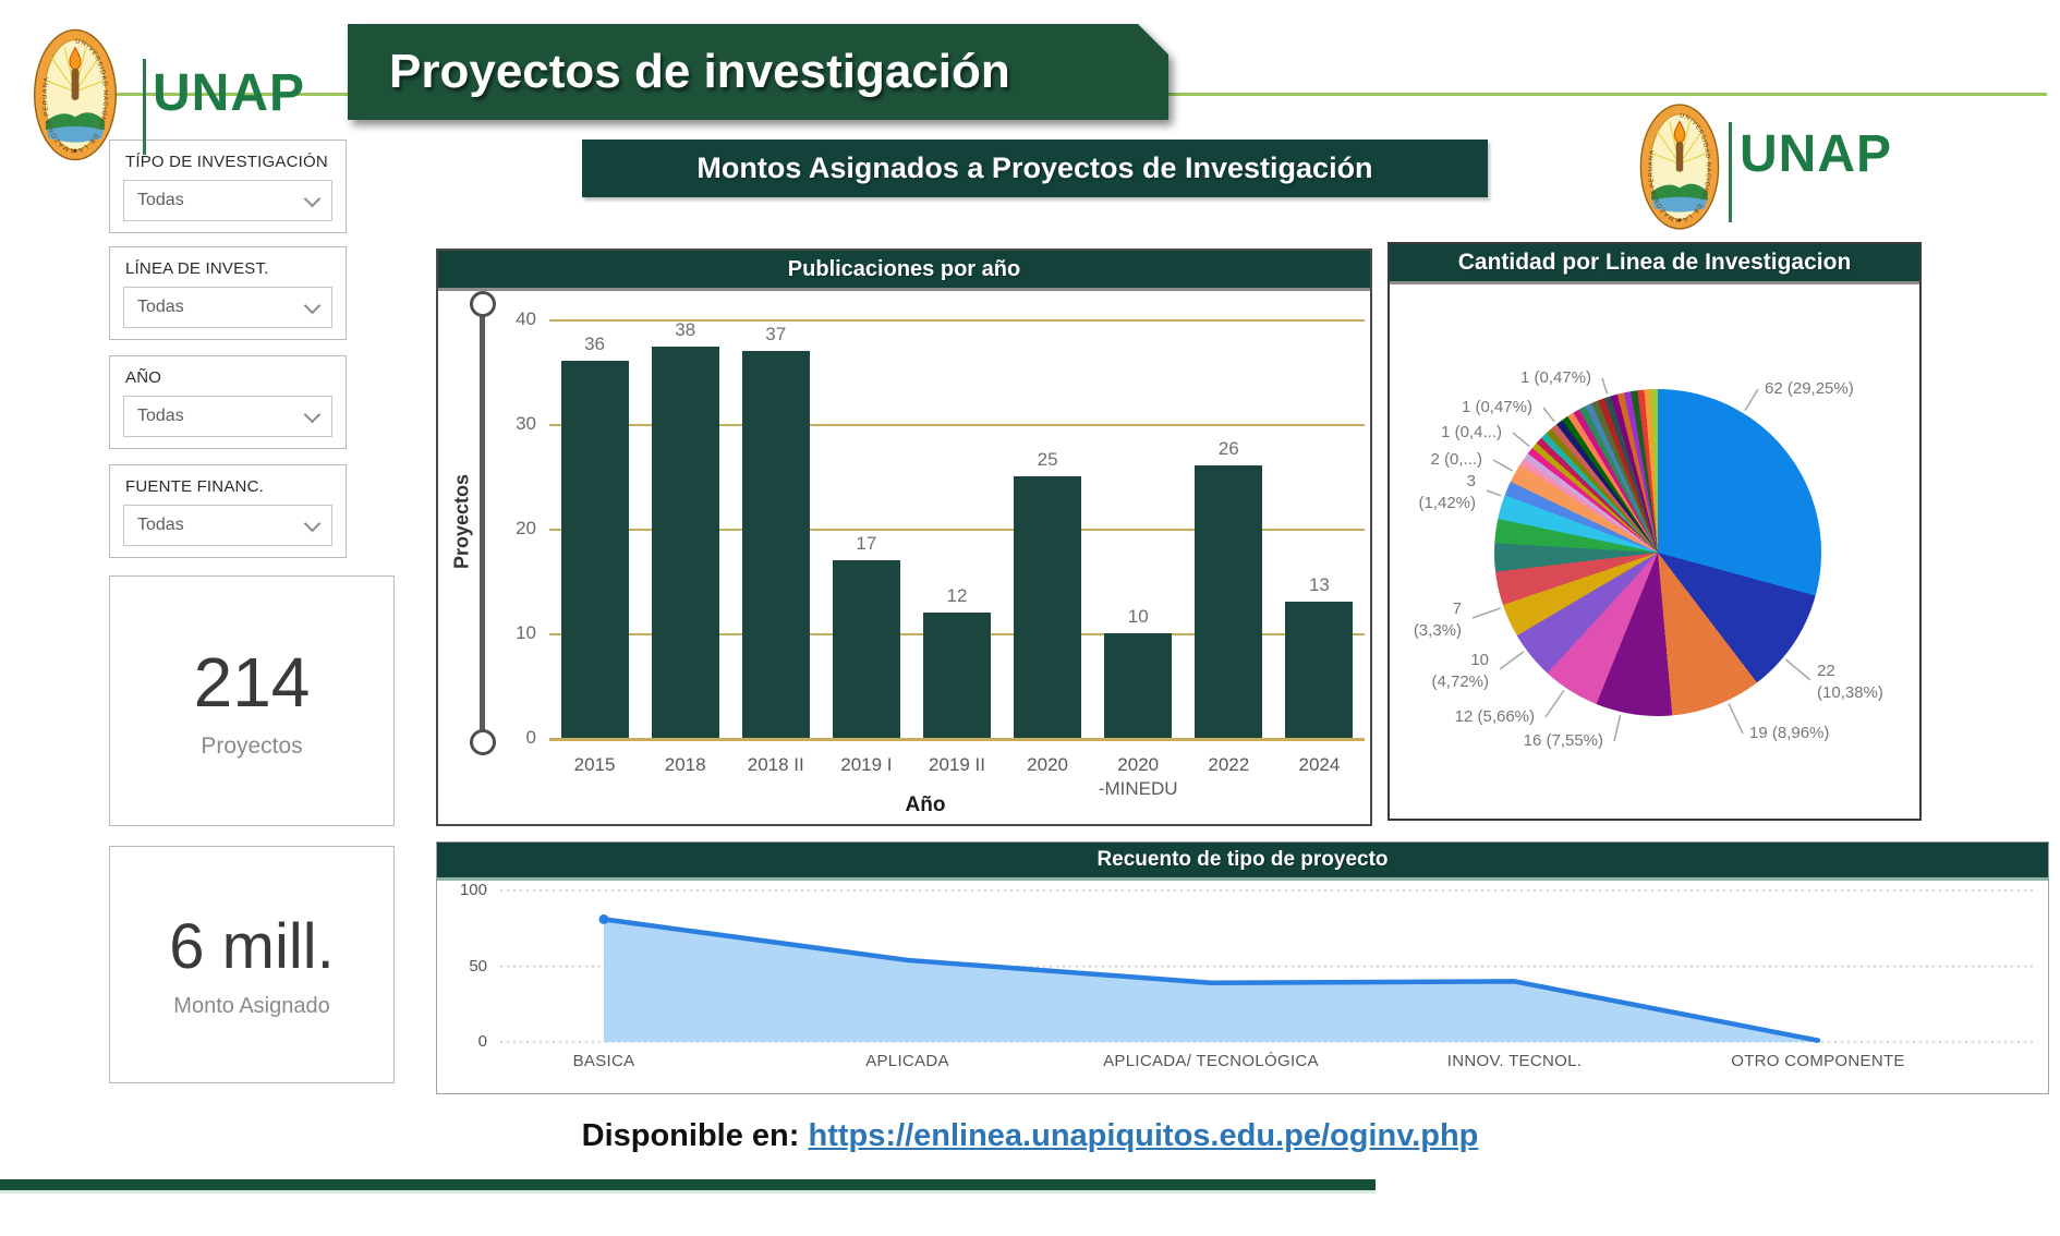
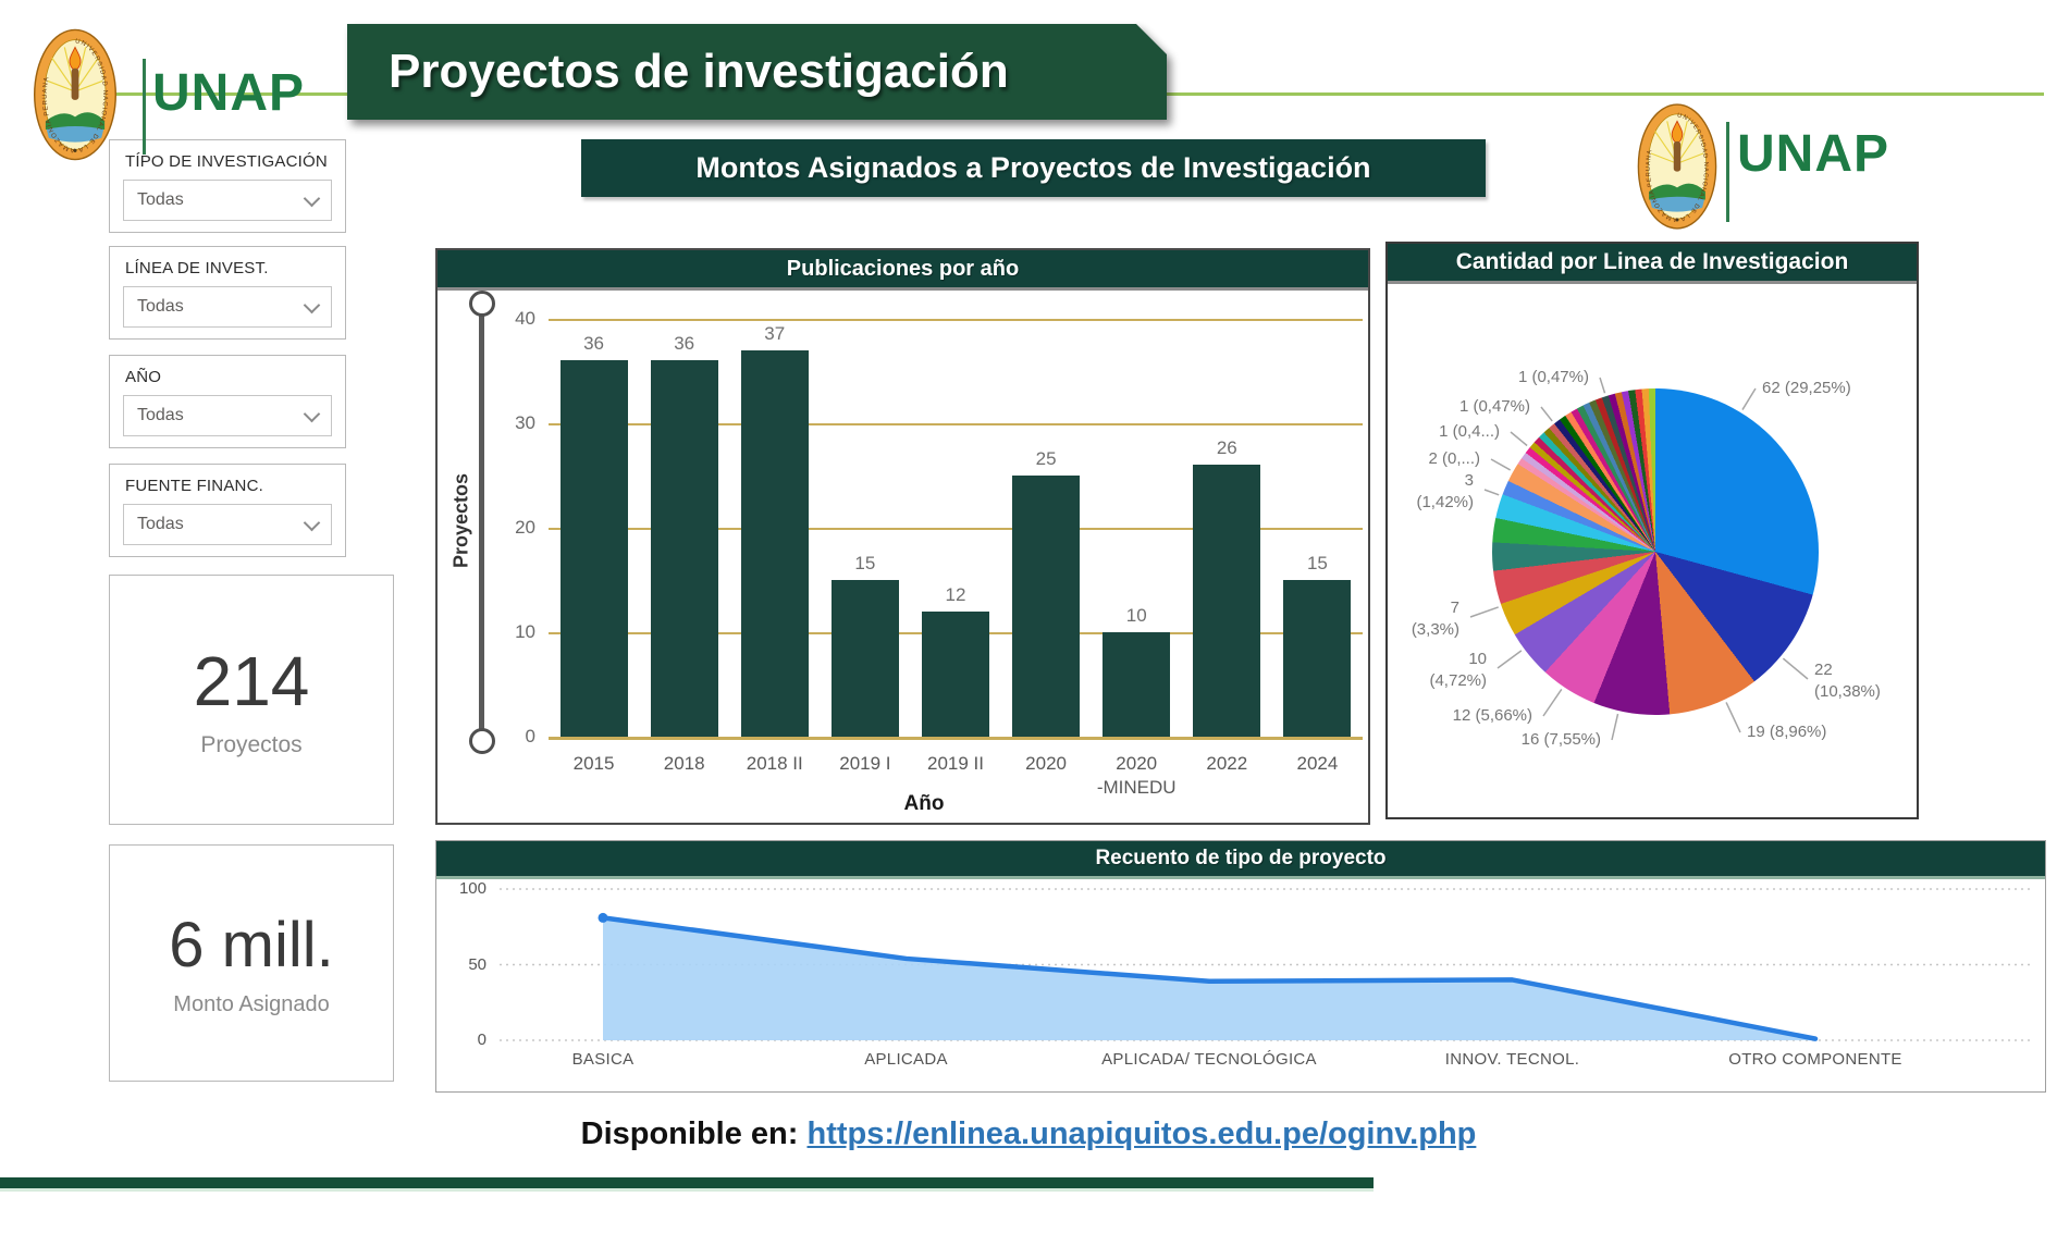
Publicaciones por año/2018: 38 -> 36
Publicaciones por año/2019 I: 17 -> 15
Publicaciones por año/2024: 13 -> 15
